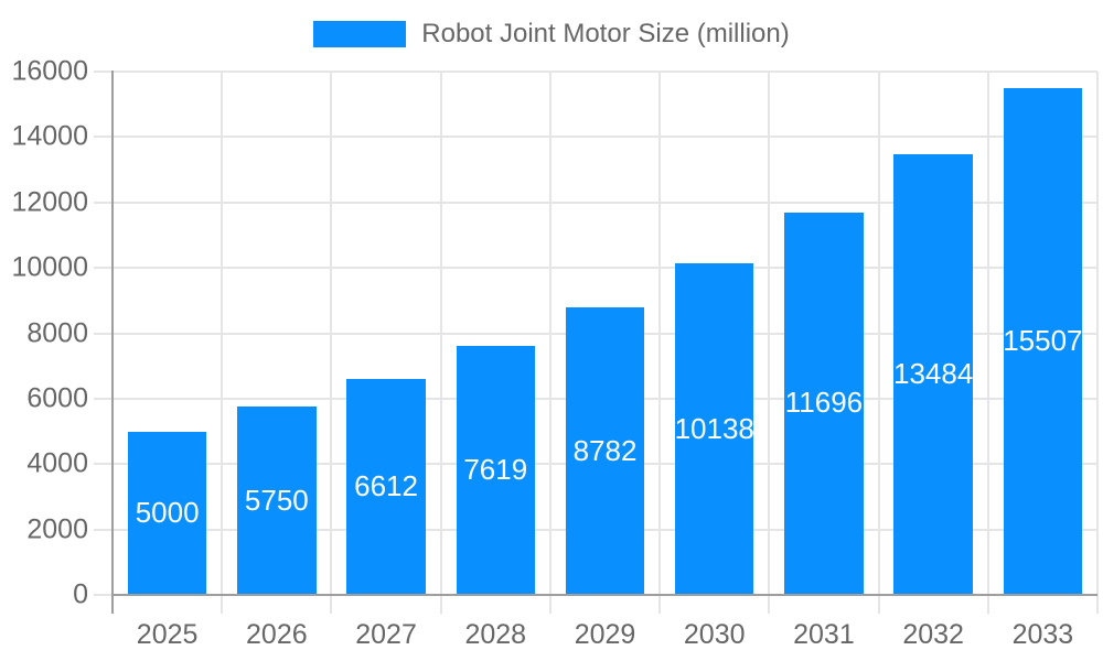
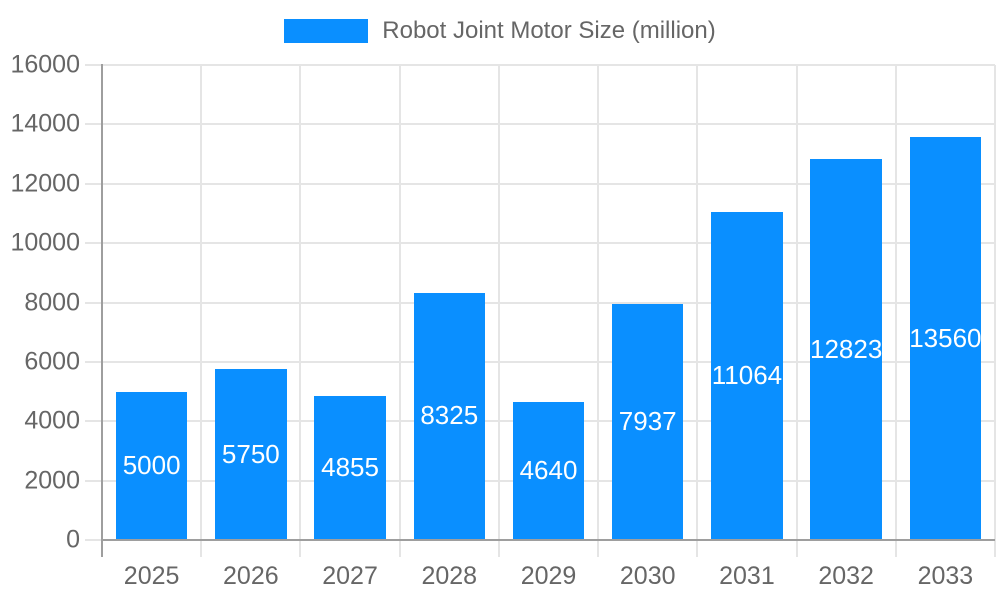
2027: 6612 -> 4855
2028: 7619 -> 8325
2029: 8782 -> 4640
2030: 10138 -> 7937
2031: 11696 -> 11064
2032: 13484 -> 12823
2033: 15507 -> 13560
